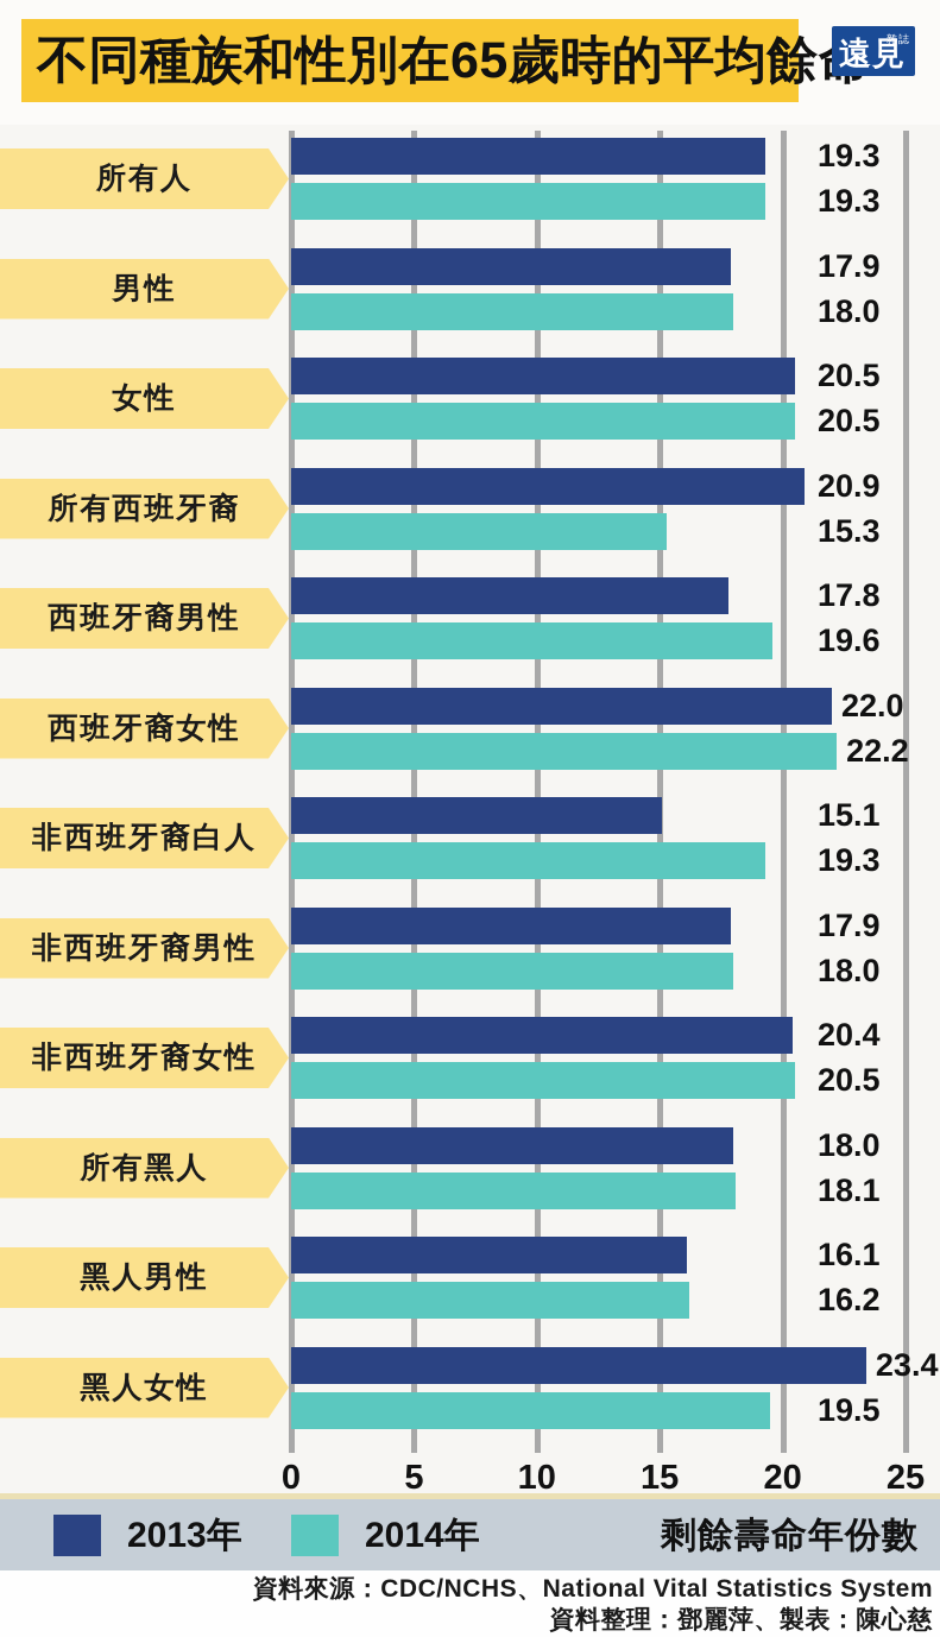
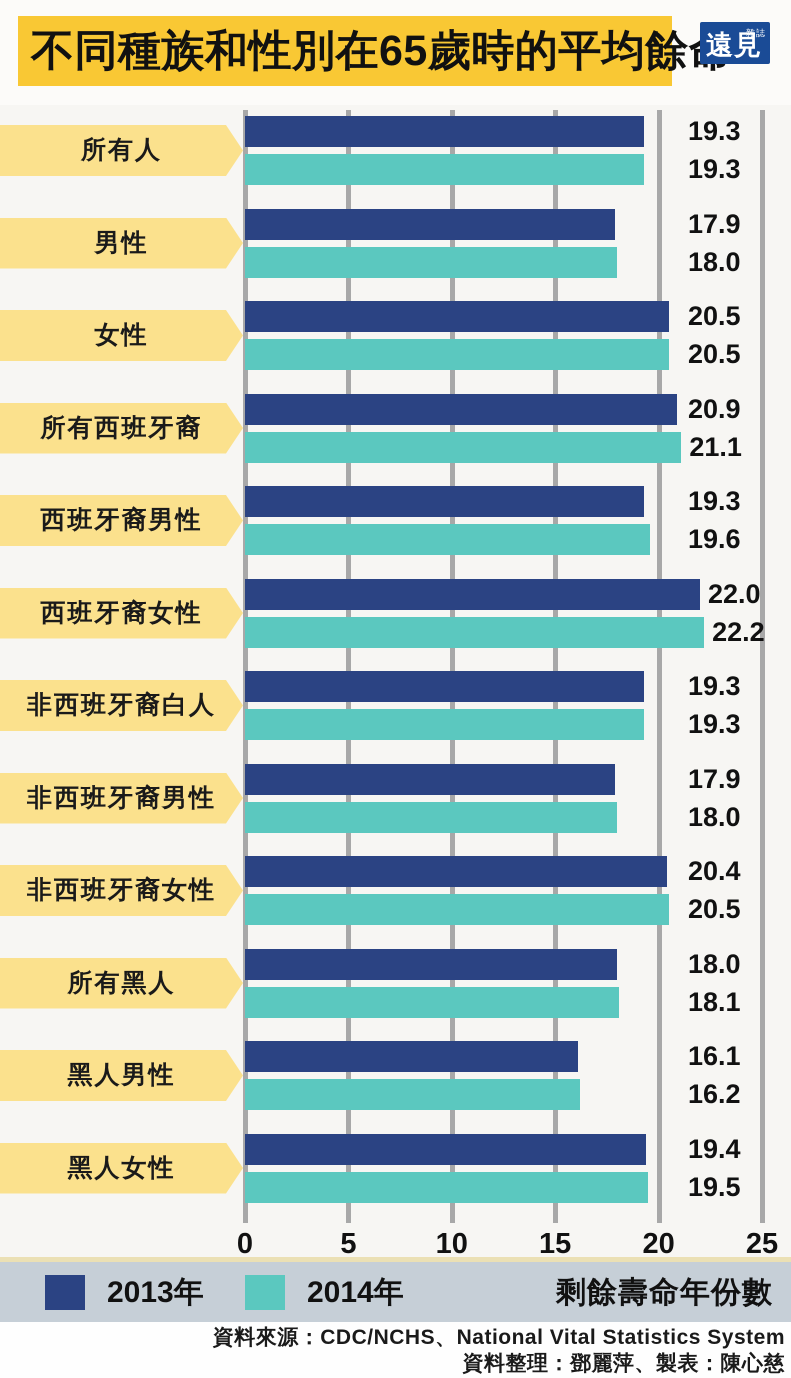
2014年/所有西班牙裔: 15.3 -> 21.1
2013年/西班牙裔男性: 17.8 -> 19.3
2013年/非西班牙裔白人: 15.1 -> 19.3
2013年/黑人女性: 23.4 -> 19.4
